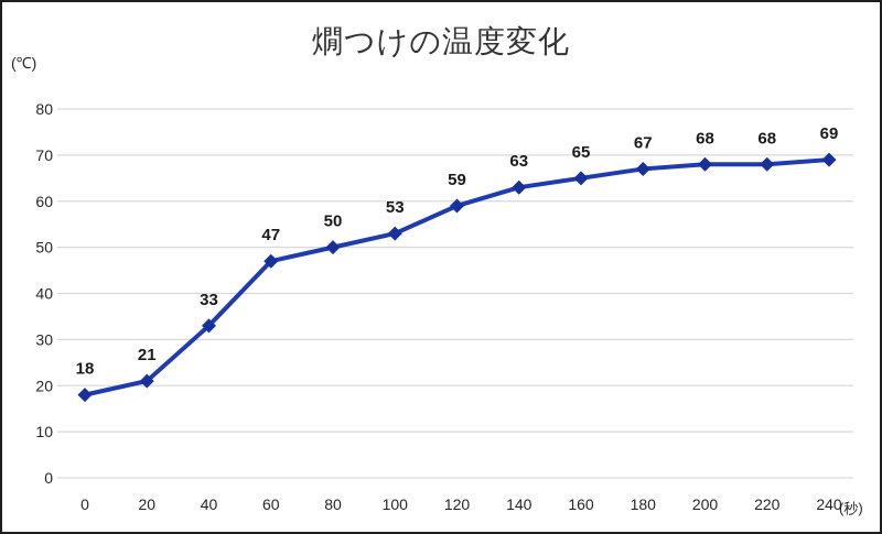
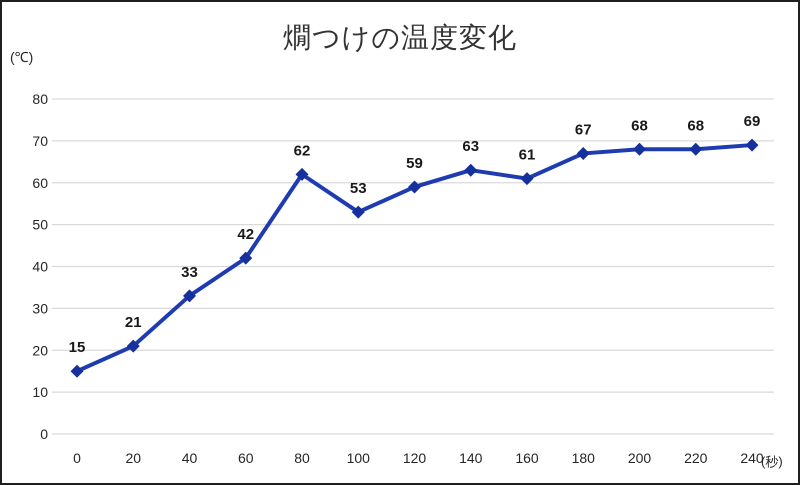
0: 18 -> 15
60: 47 -> 42
80: 50 -> 62
160: 65 -> 61
